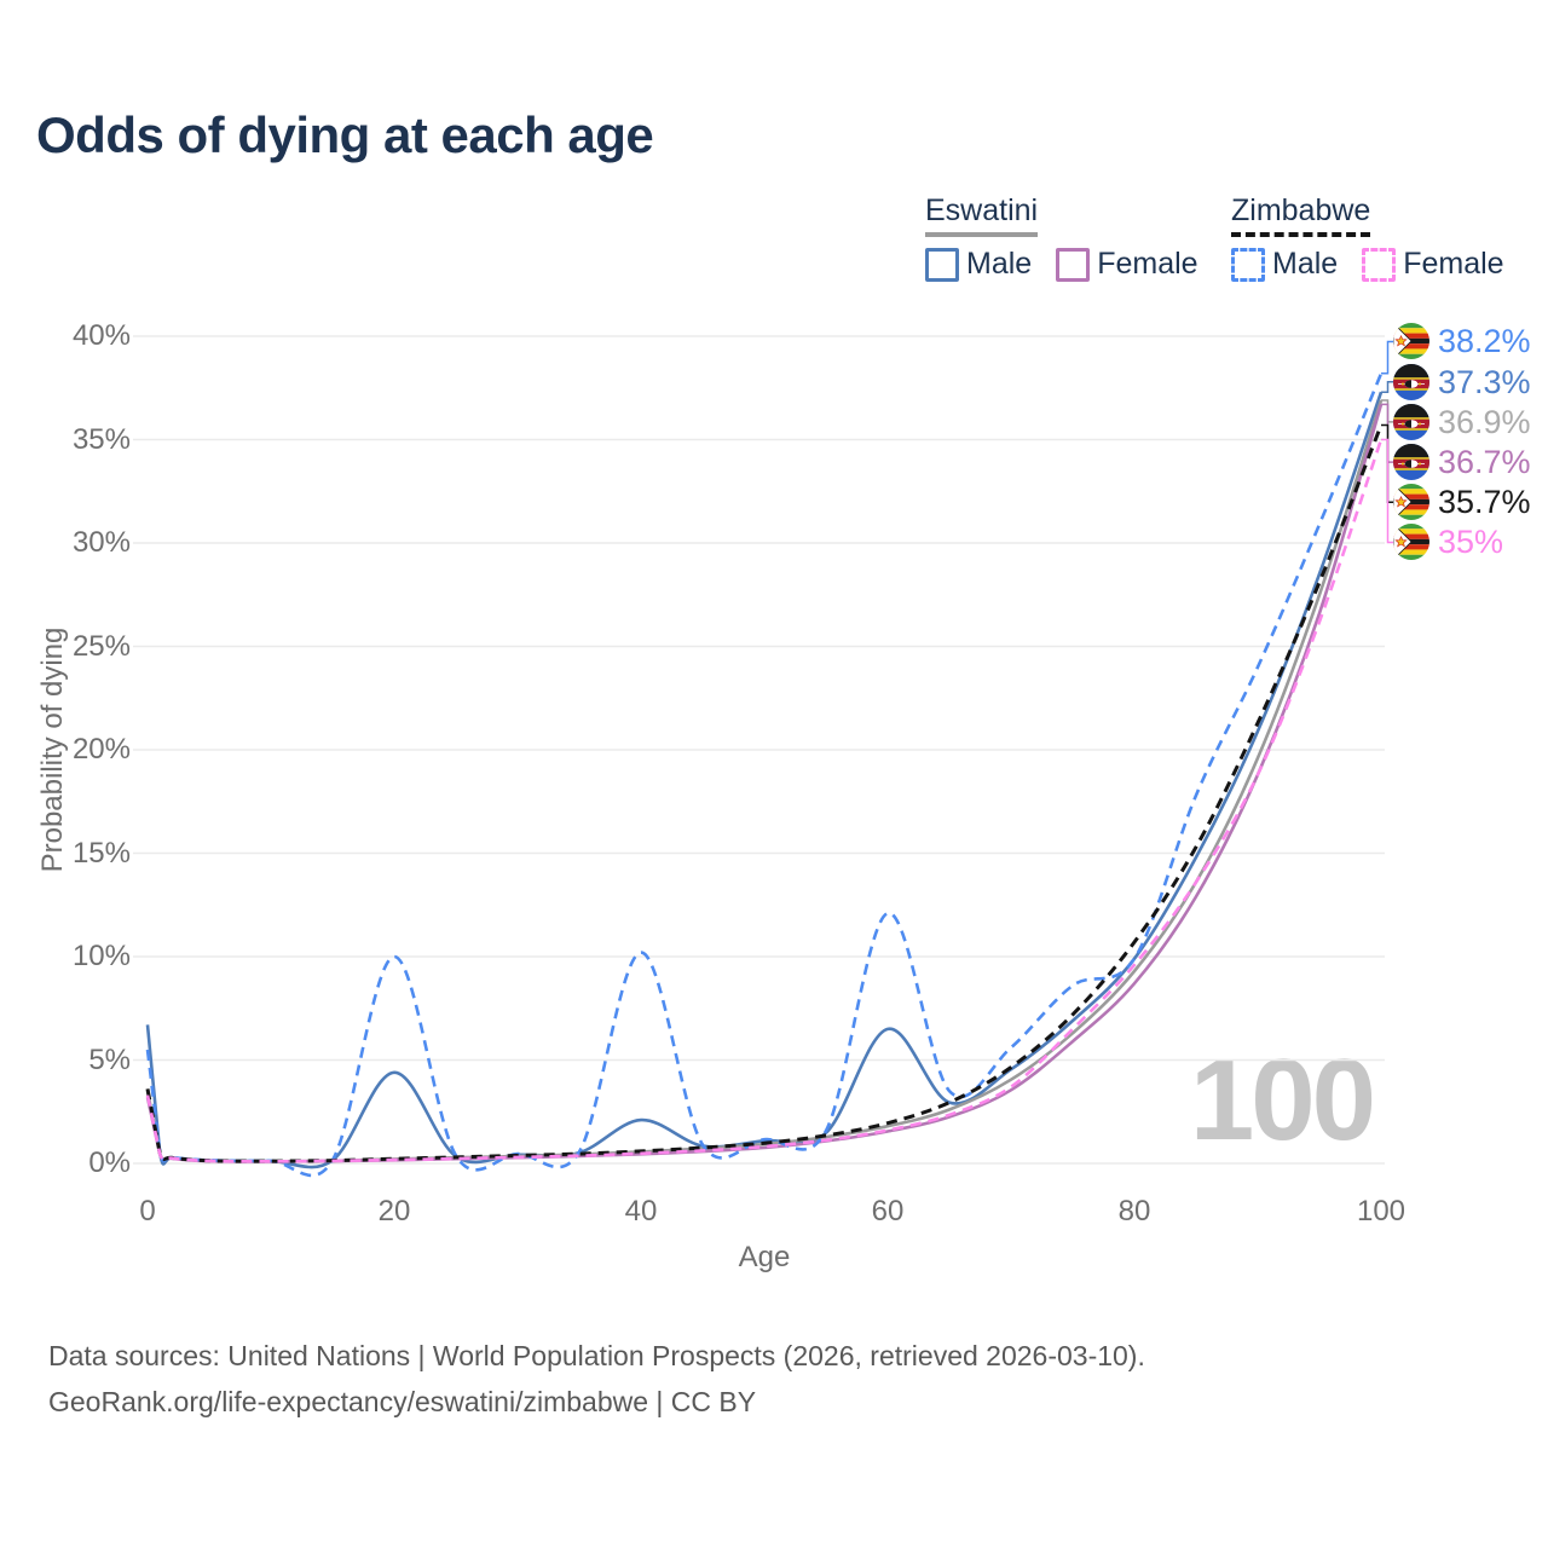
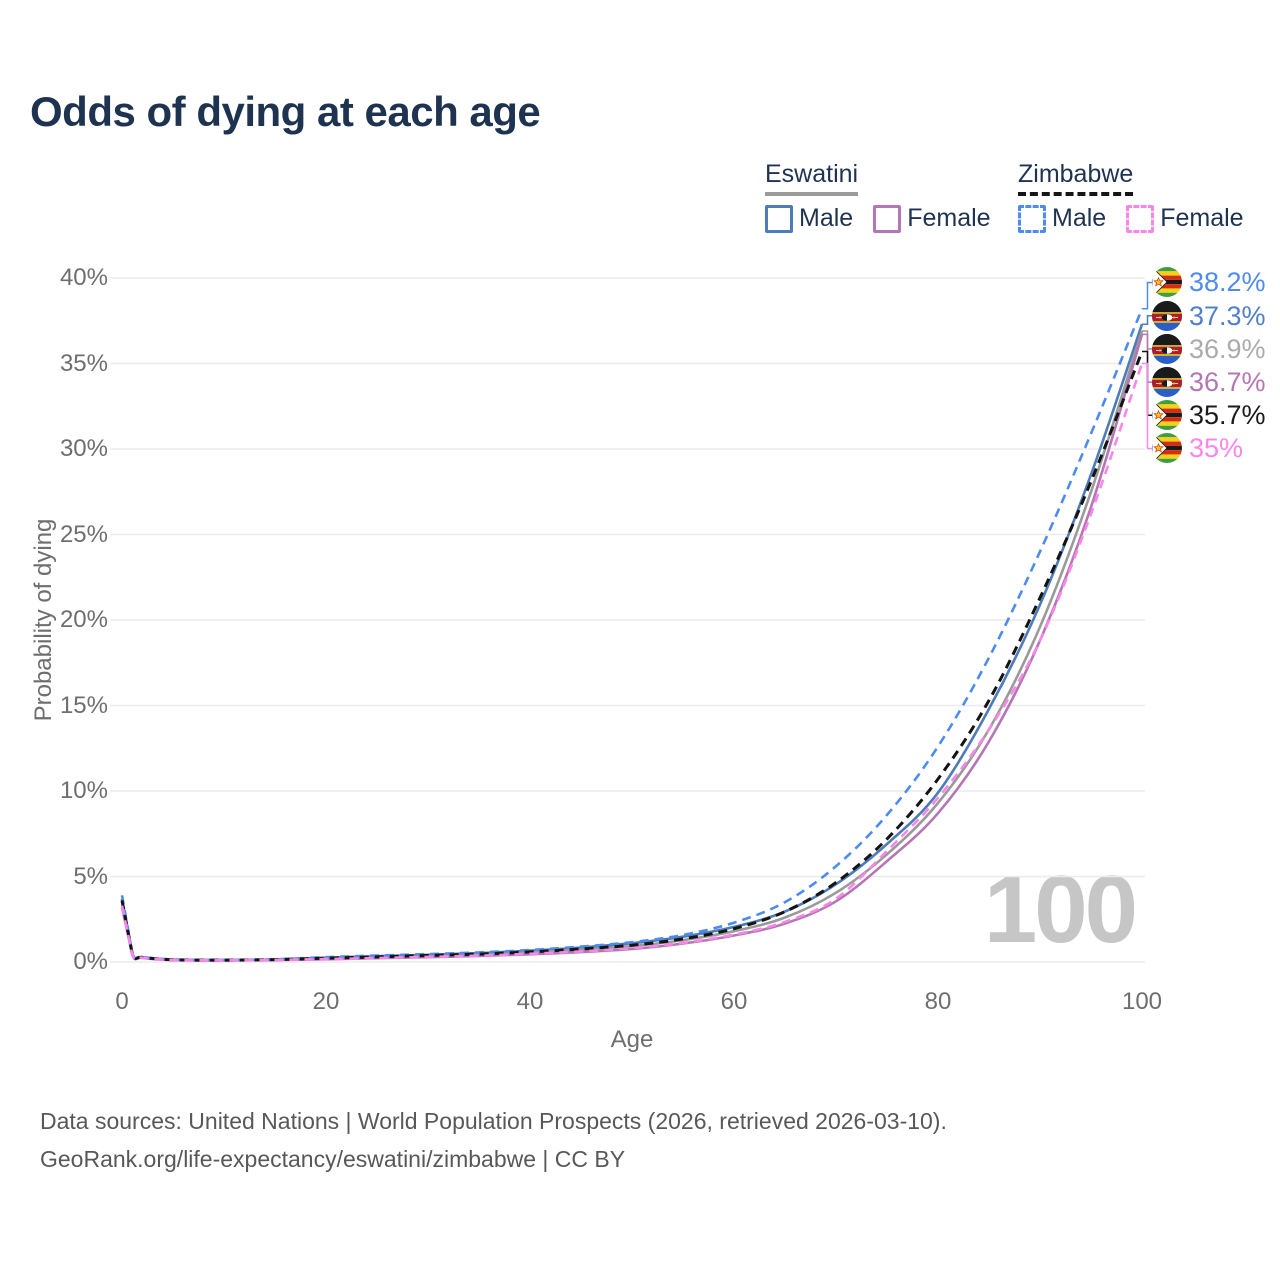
Eswatini Male/0: 6.7% -> 3.7%
Zimbabwe Male/0: 5.5% -> 3.9%
Eswatini Male/20: 4.4% -> 0.2%
Zimbabwe Male/20: 10.0% -> 0.3%
Eswatini Male/40: 2.1% -> 0.7%
Zimbabwe Male/40: 10.2% -> 0.7%
Eswatini Male/60: 6.5% -> 2.0%
Zimbabwe Male/60: 12.1% -> 2.3%
Zimbabwe Male/80: 9.9% -> 12.6%
